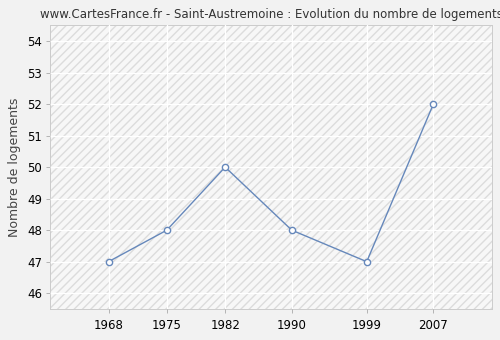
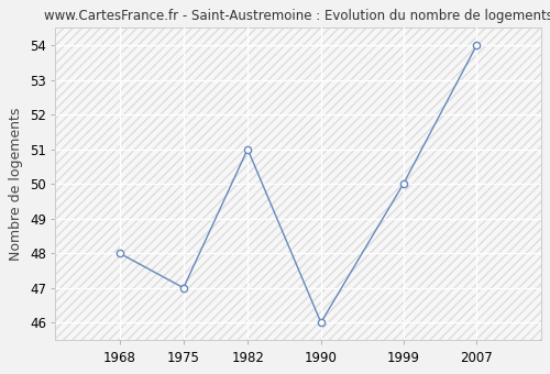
1968: 47 -> 48
1975: 48 -> 47
1982: 50 -> 51
1990: 48 -> 46
1999: 47 -> 50
2007: 52 -> 54
